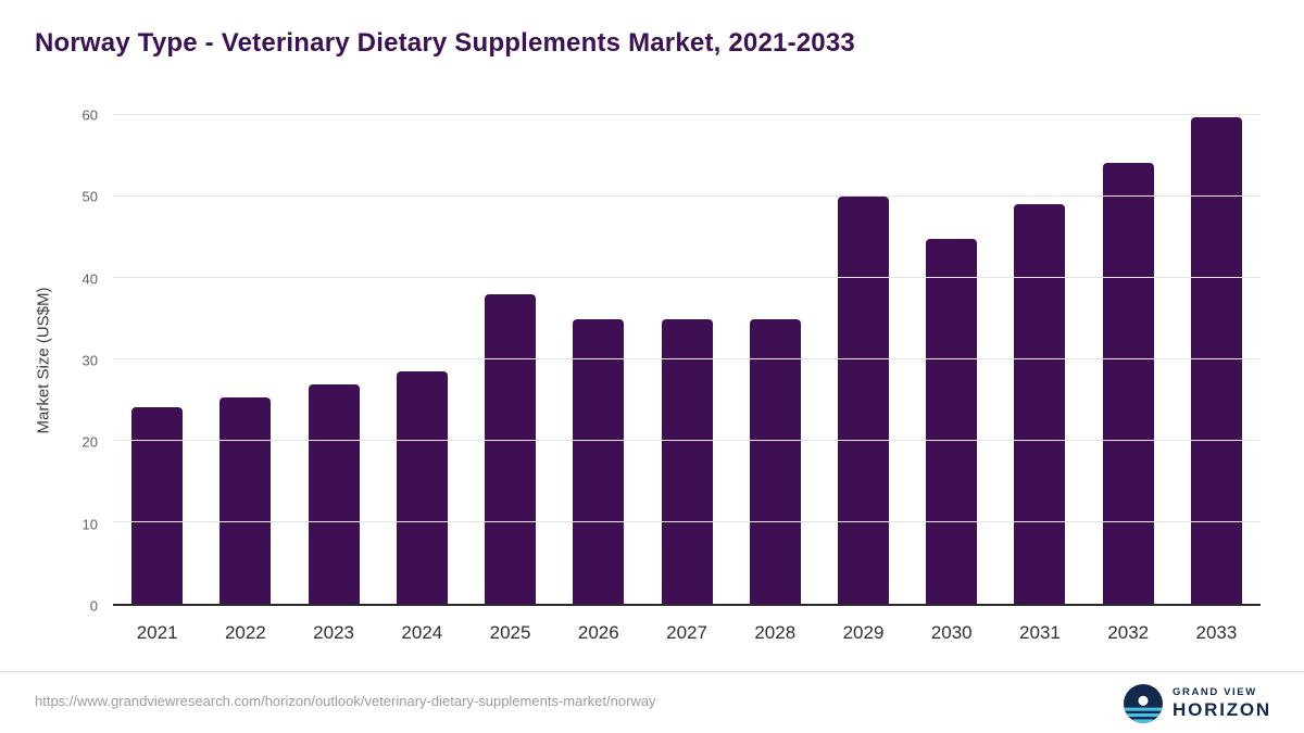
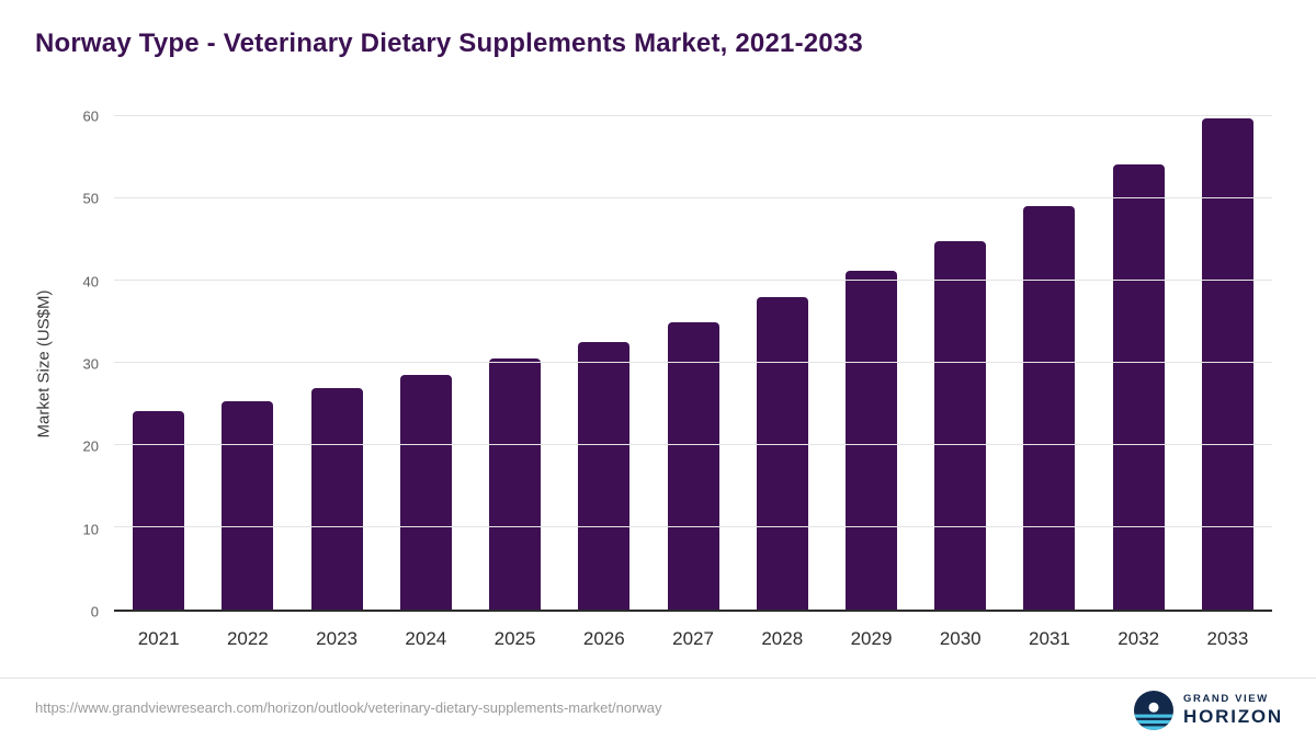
2025: 38 -> 30
2026: 35 -> 33
2028: 35 -> 38
2029: 50 -> 41
